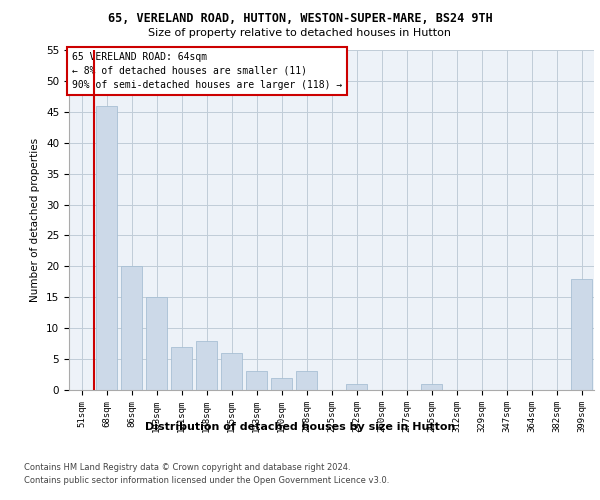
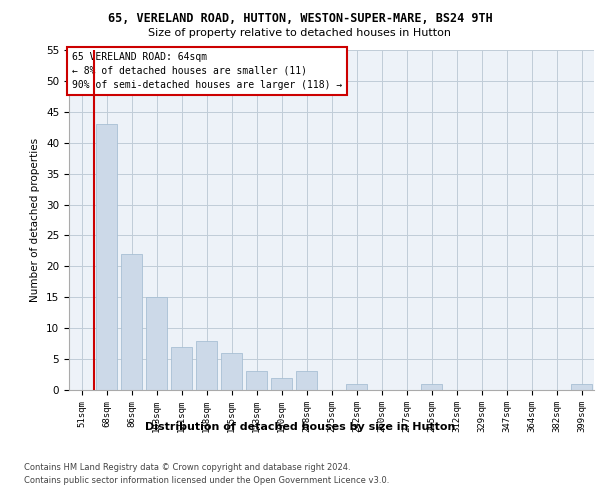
68sqm: 46 -> 43
86sqm: 20 -> 22
399sqm: 18 -> 1
